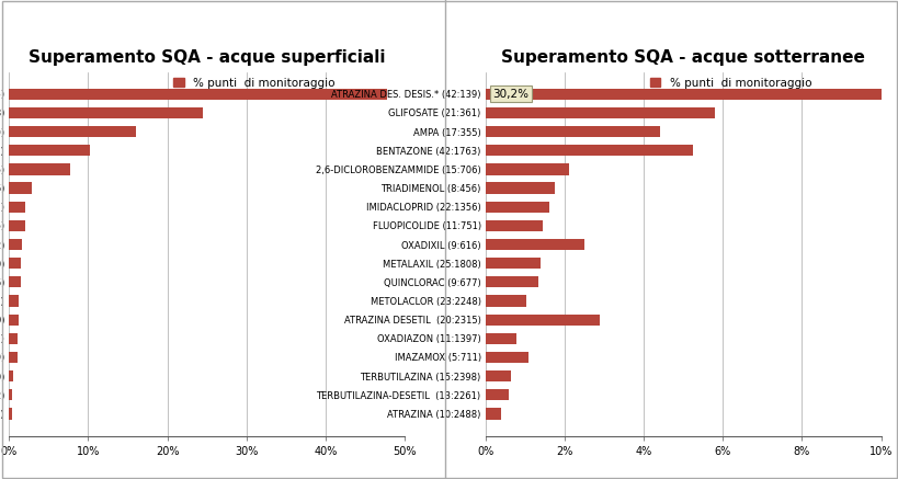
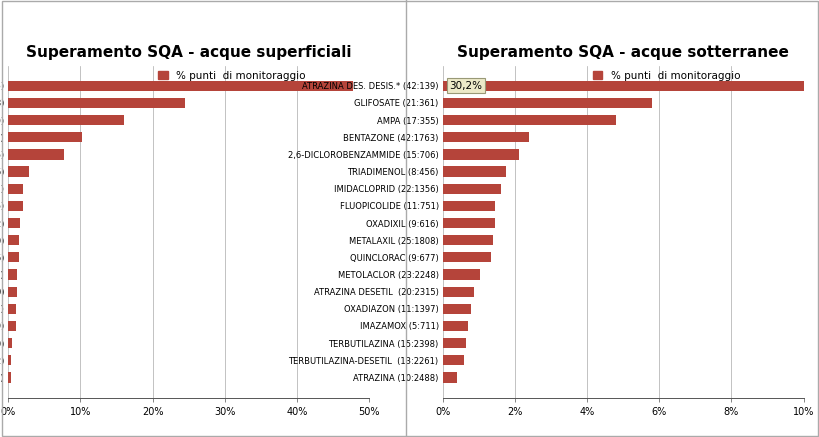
Superamento SQA - acque sotterranee/AMPA (17:355): 4.40% -> 4.79%
Superamento SQA - acque sotterranee/BENTAZONE (42:1763): 5.25% -> 2.38%
Superamento SQA - acque sotterranee/OXADIXIL (9:616): 2.50% -> 1.46%
Superamento SQA - acque sotterranee/ATRAZINA DESETIL (20:2315): 2.90% -> 0.86%
Superamento SQA - acque sotterranee/IMAZAMOX (5:711): 1.10% -> 0.70%
